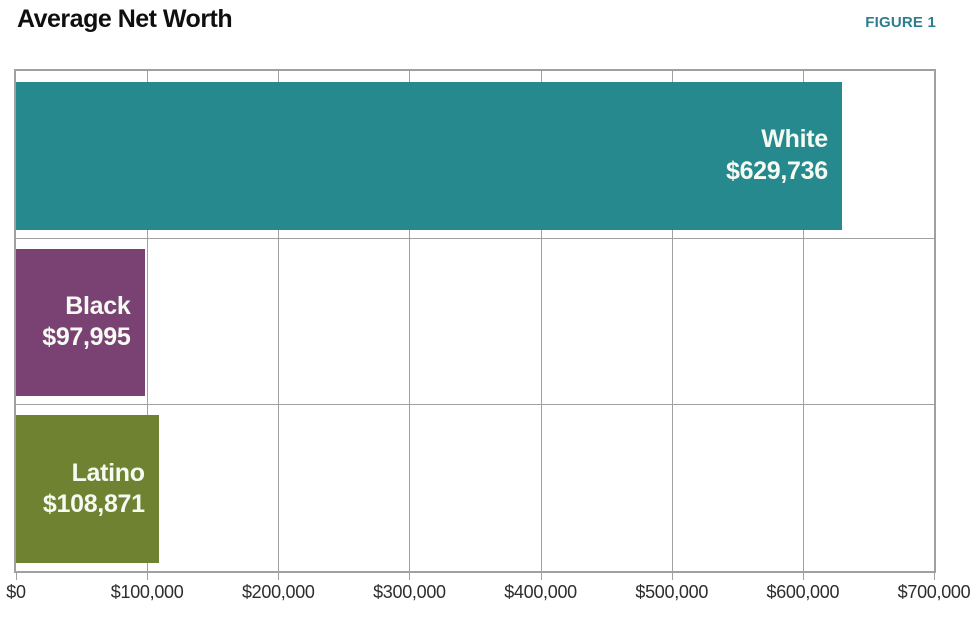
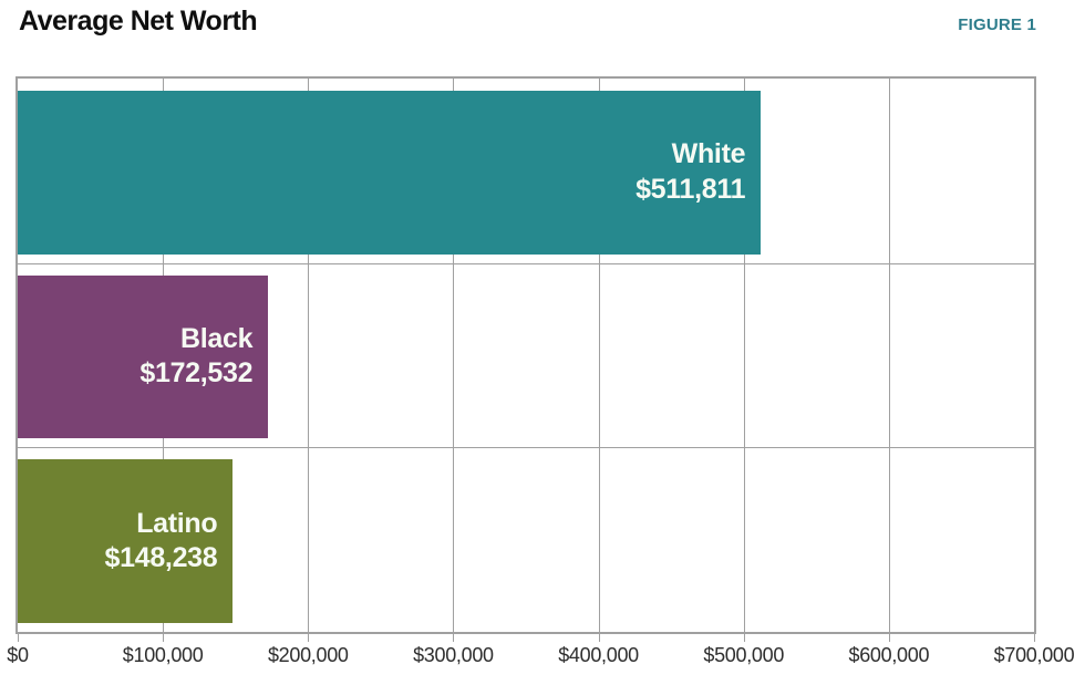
White: $629,736 -> $511,811
Black: $97,995 -> $172,532
Latino: $108,871 -> $148,238
